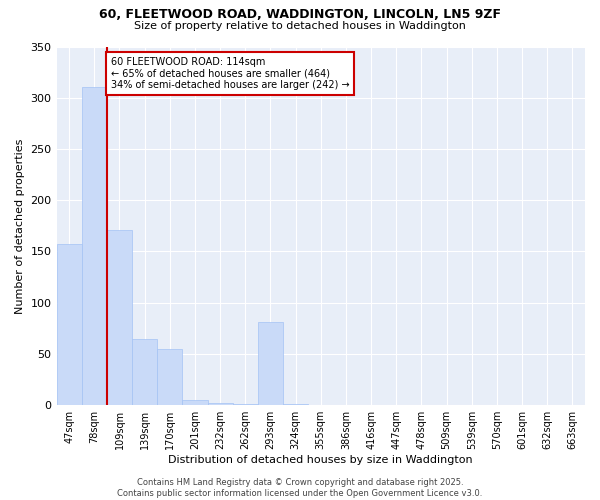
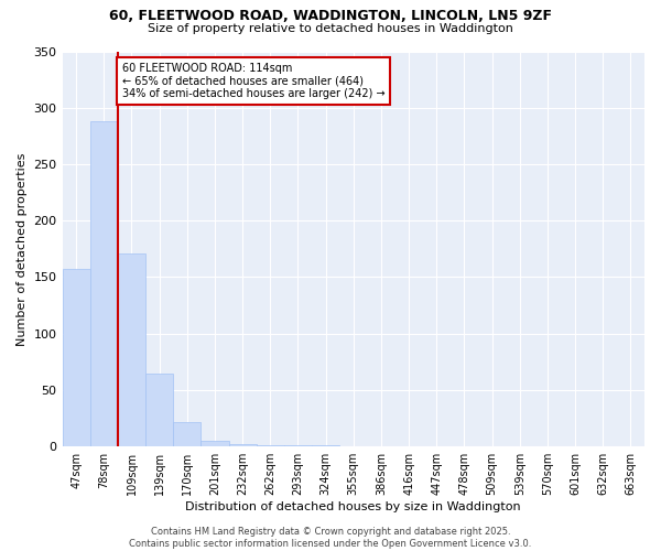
78sqm: 310 -> 288
170sqm: 55 -> 22
293sqm: 81 -> 1
